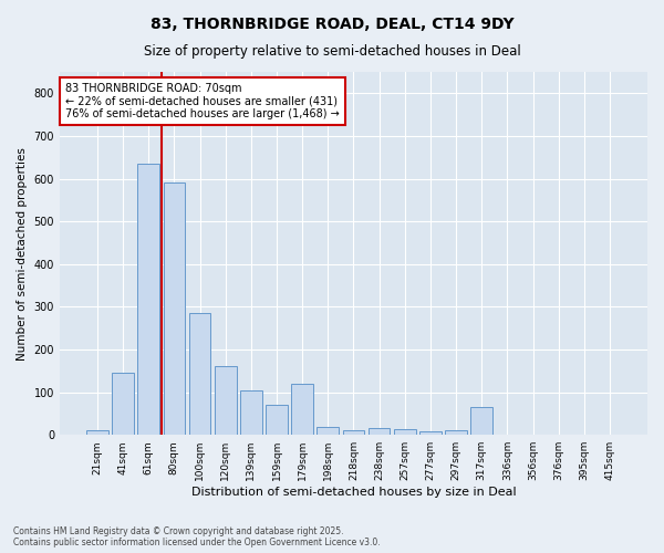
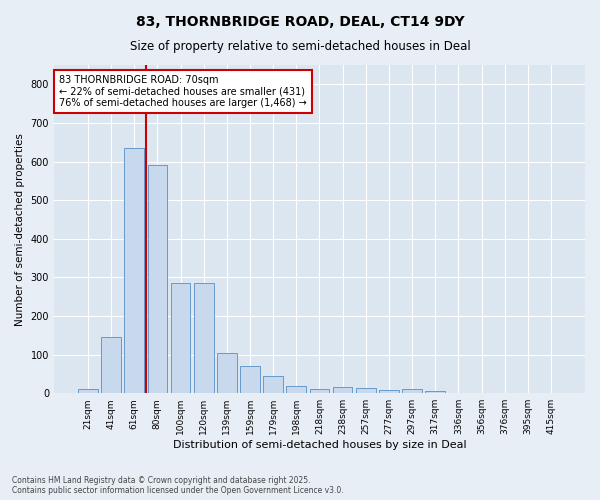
120sqm: 160 -> 285
179sqm: 120 -> 45
317sqm: 65 -> 5
